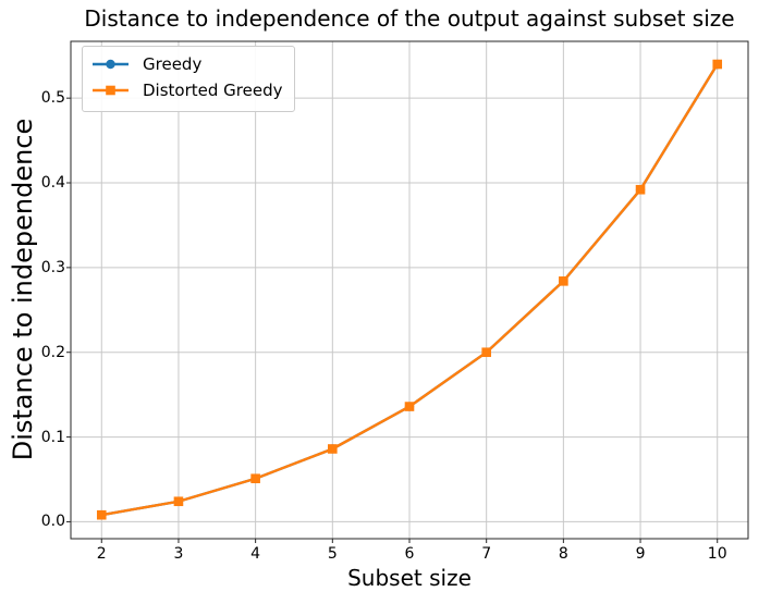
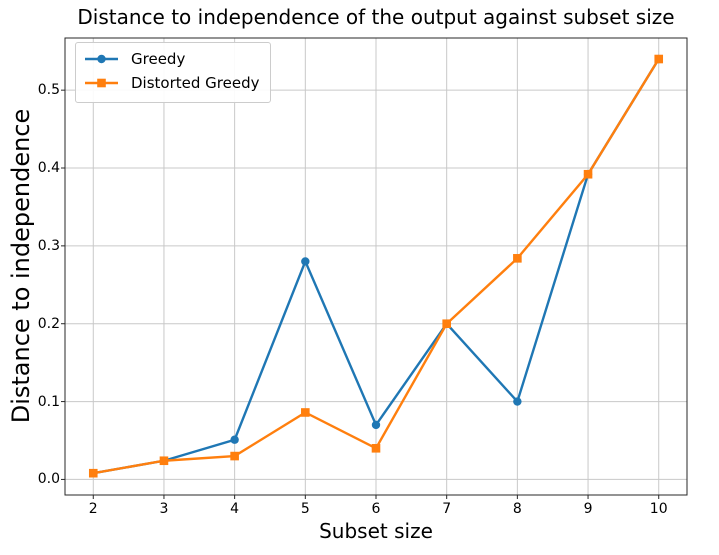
Distorted Greedy/4: 0.05 -> 0.03
Greedy/5: 0.09 -> 0.28
Greedy/6: 0.14 -> 0.07
Distorted Greedy/6: 0.14 -> 0.04
Greedy/8: 0.28 -> 0.10
